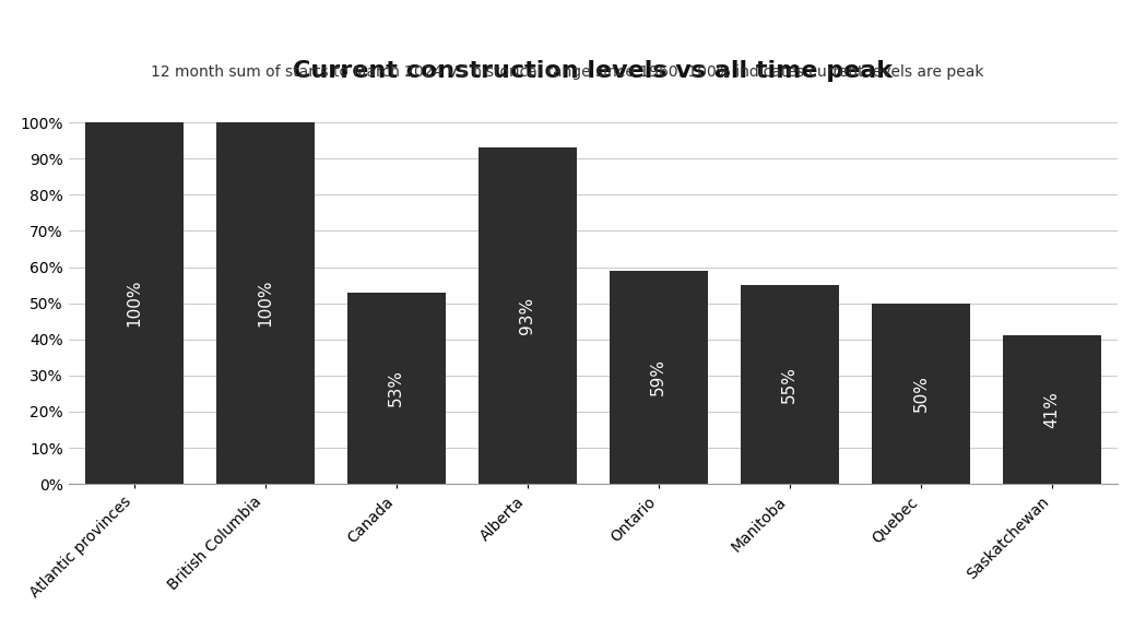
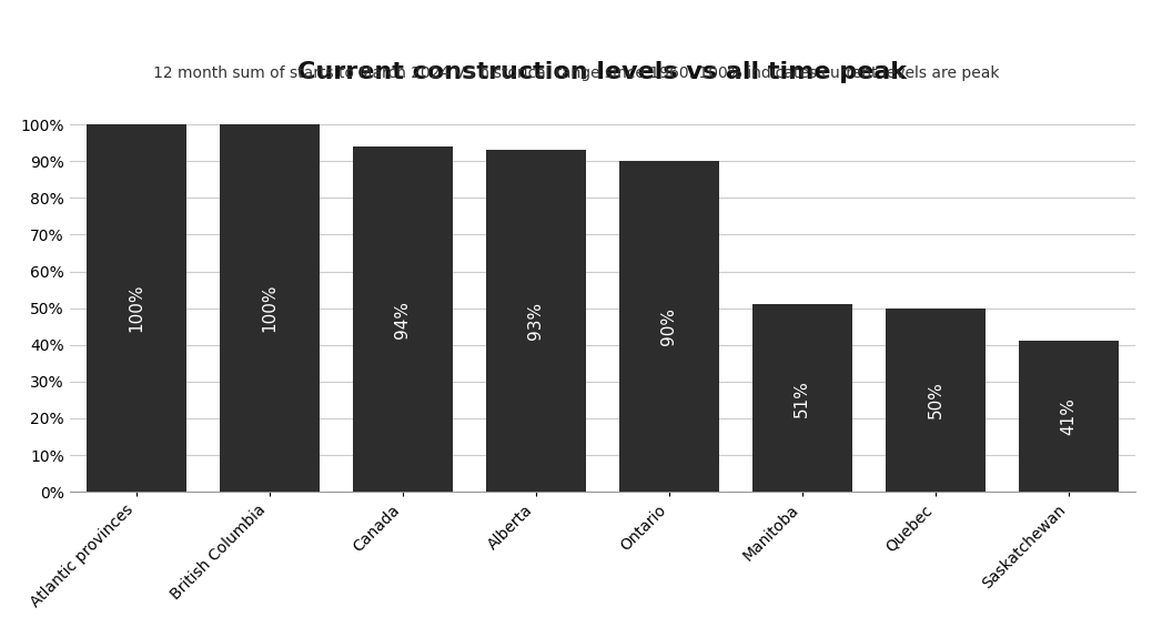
Canada: 53% -> 94%
Ontario: 59% -> 90%
Manitoba: 55% -> 51%
